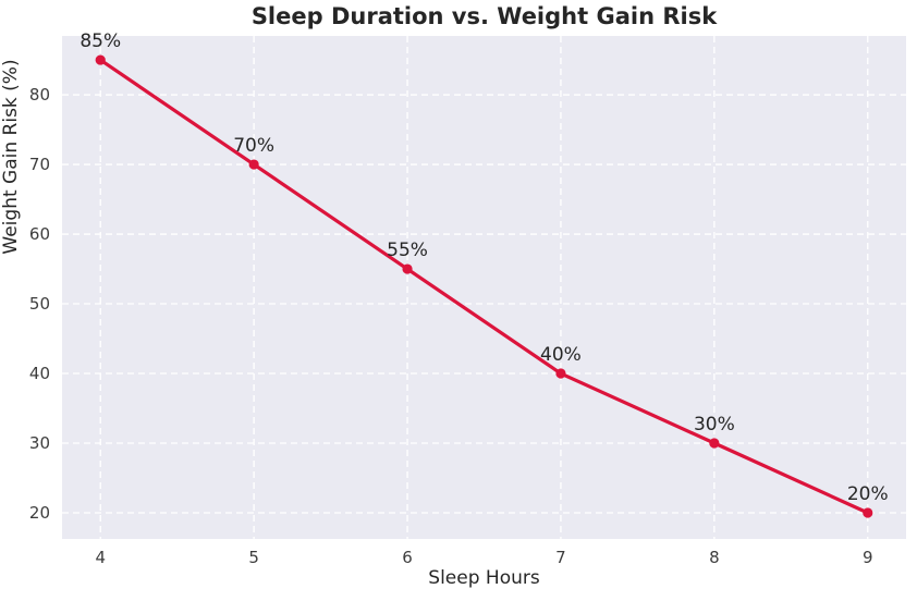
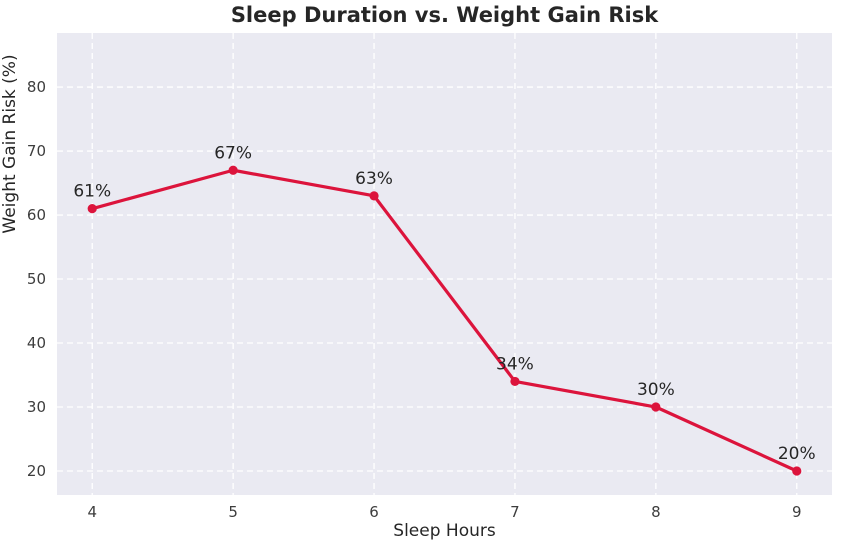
4: 85% -> 61%
5: 70% -> 67%
6: 55% -> 63%
7: 40% -> 34%
